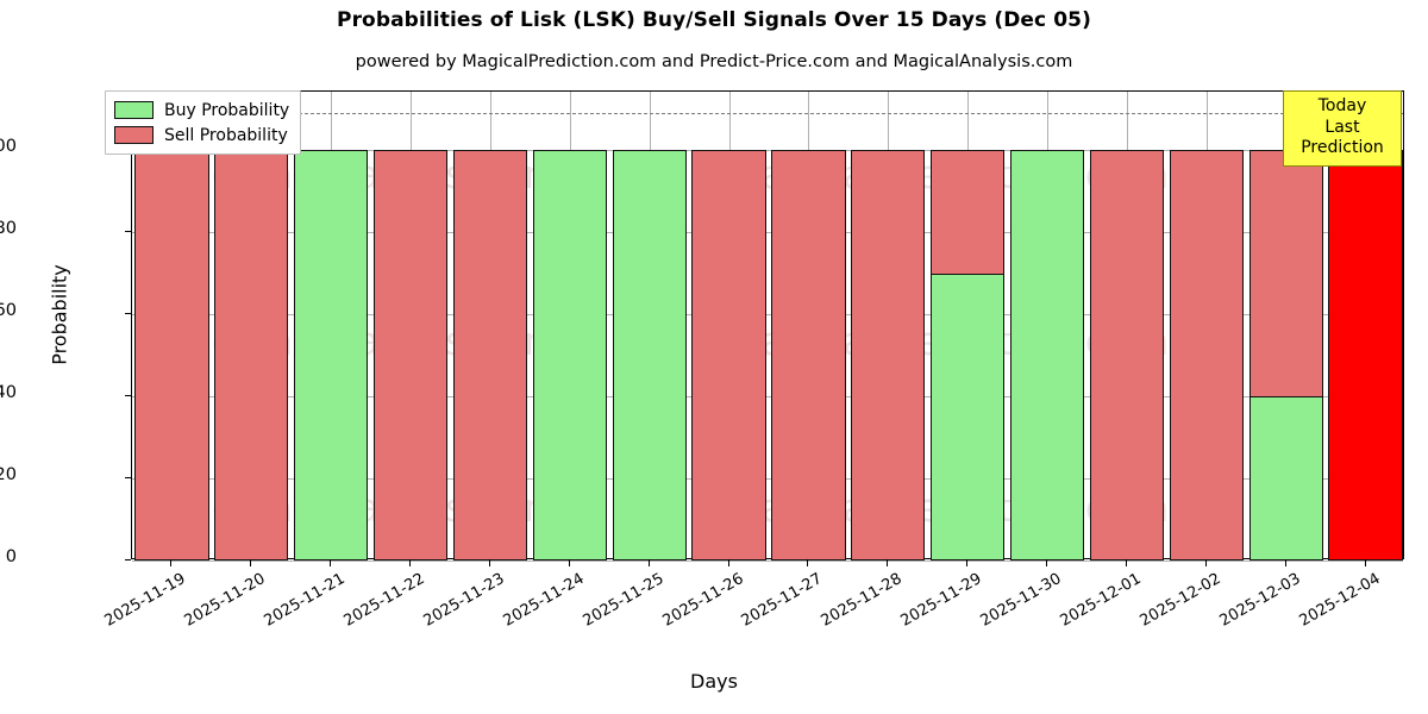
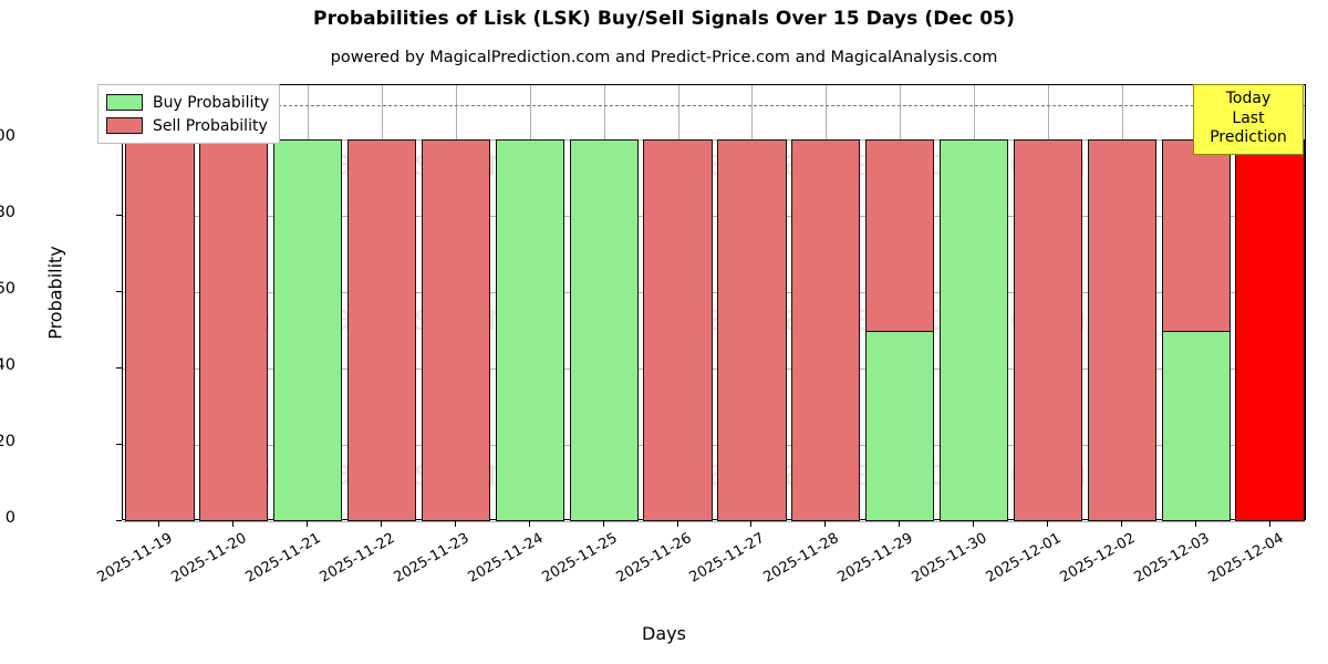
Buy Probability/2025-11-29: 70 -> 50
Buy Probability/2025-12-03: 40 -> 50
